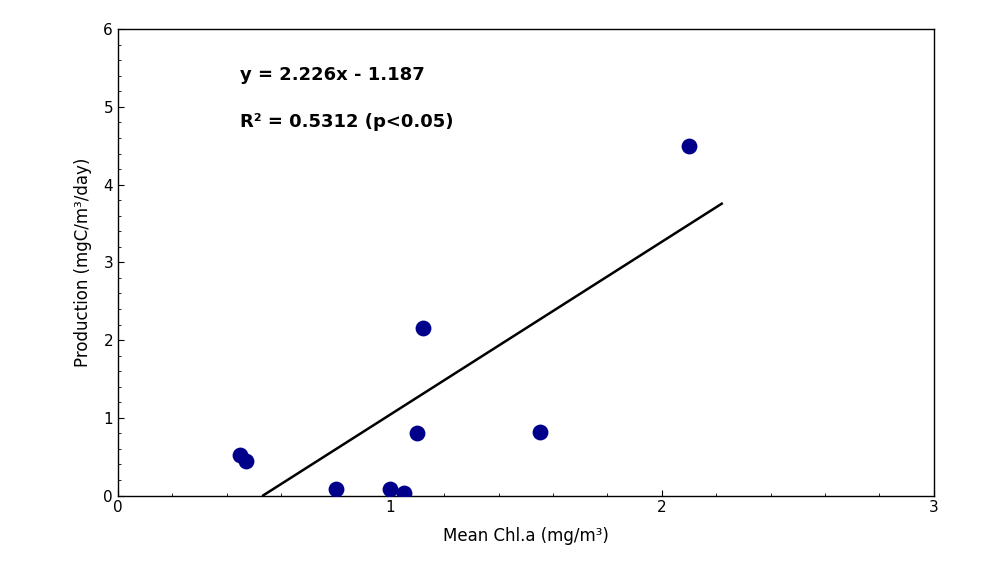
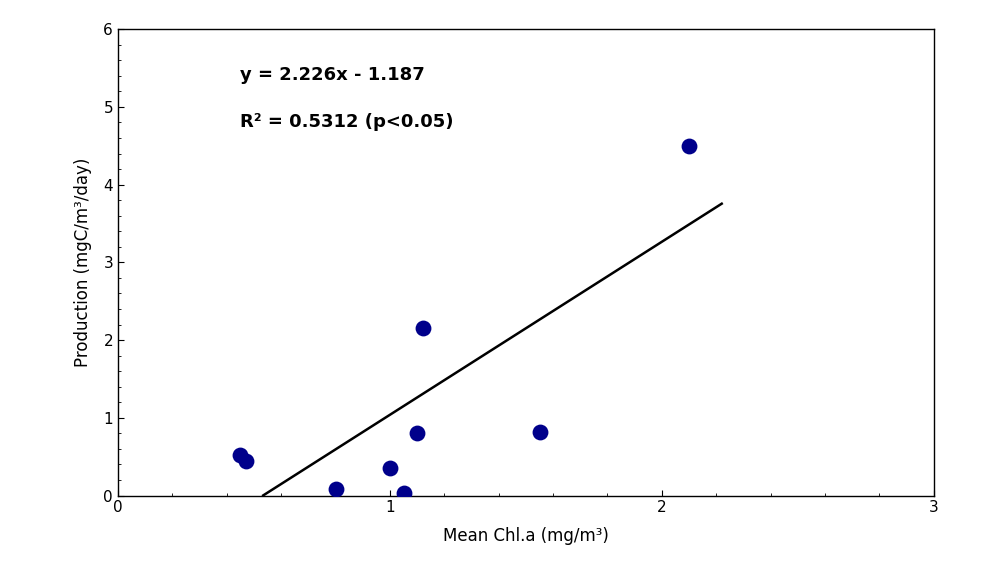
1: 0.08 -> 0.36
